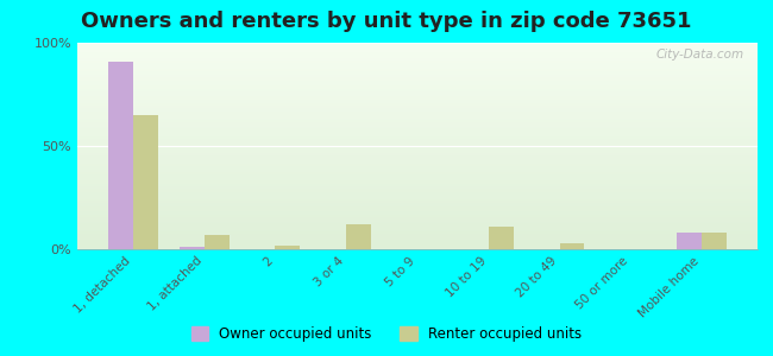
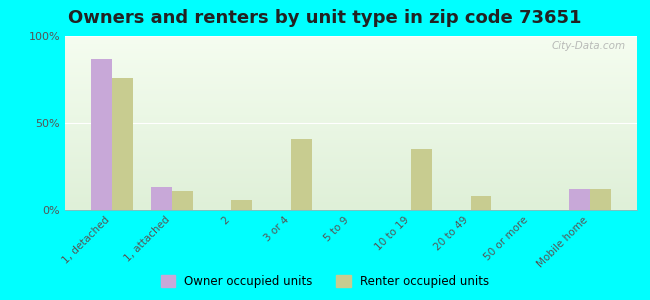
Owner occupied units/1, detached: 91% -> 87%
Renter occupied units/1, detached: 65% -> 76%
Owner occupied units/1, attached: 1% -> 13%
Renter occupied units/1, attached: 7% -> 11%
Renter occupied units/2: 2% -> 6%
Renter occupied units/3 or 4: 12% -> 41%
Renter occupied units/10 to 19: 11% -> 35%
Renter occupied units/20 to 49: 3% -> 8%
Owner occupied units/Mobile home: 8% -> 12%
Renter occupied units/Mobile home: 8% -> 12%
